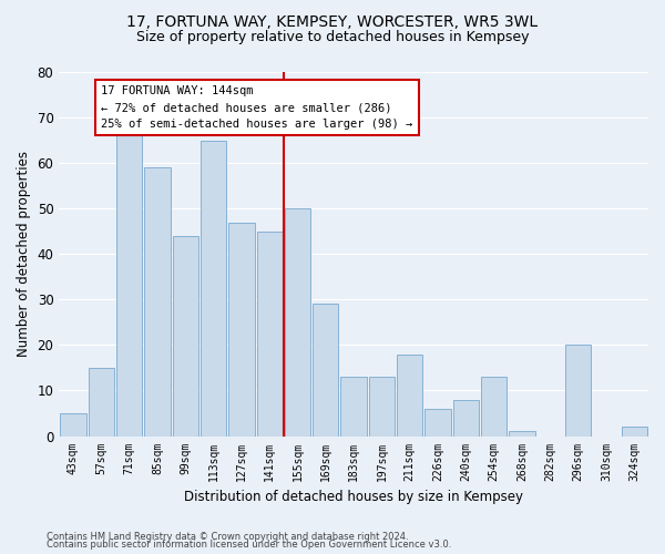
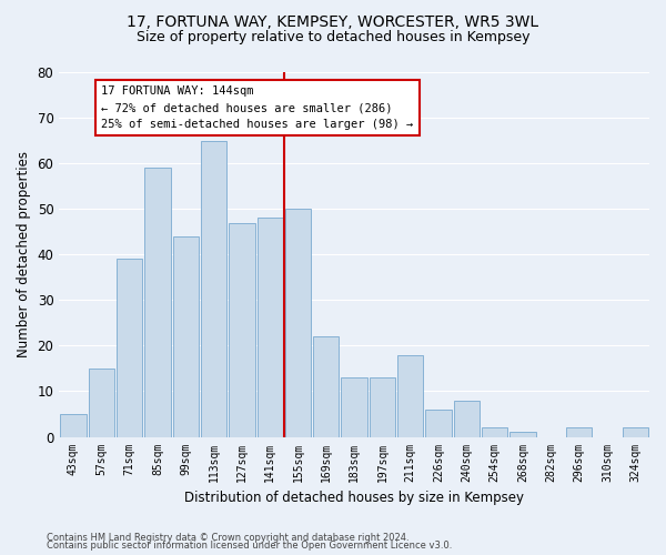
71sqm: 66 -> 39
141sqm: 45 -> 48
169sqm: 29 -> 22
254sqm: 13 -> 2
296sqm: 20 -> 2
